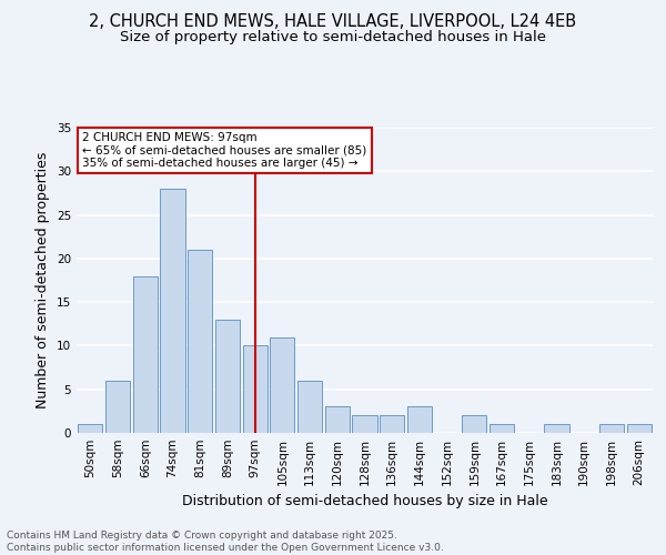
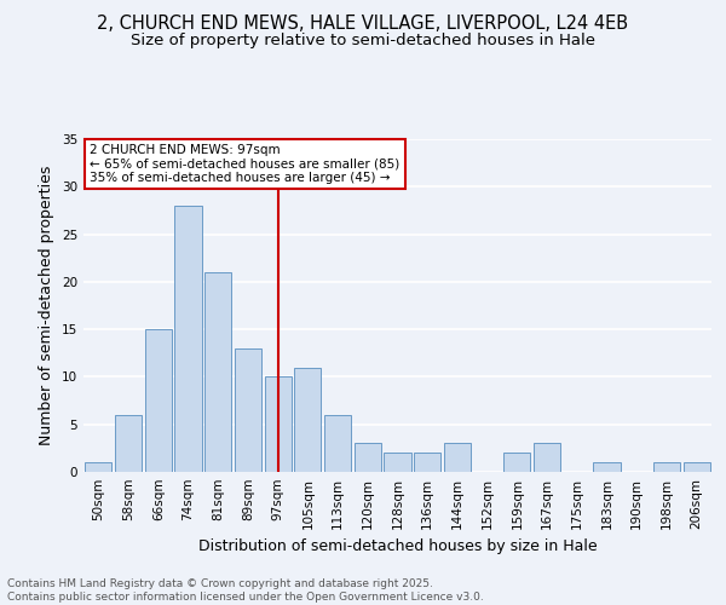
66sqm: 18 -> 15
167sqm: 1 -> 3
